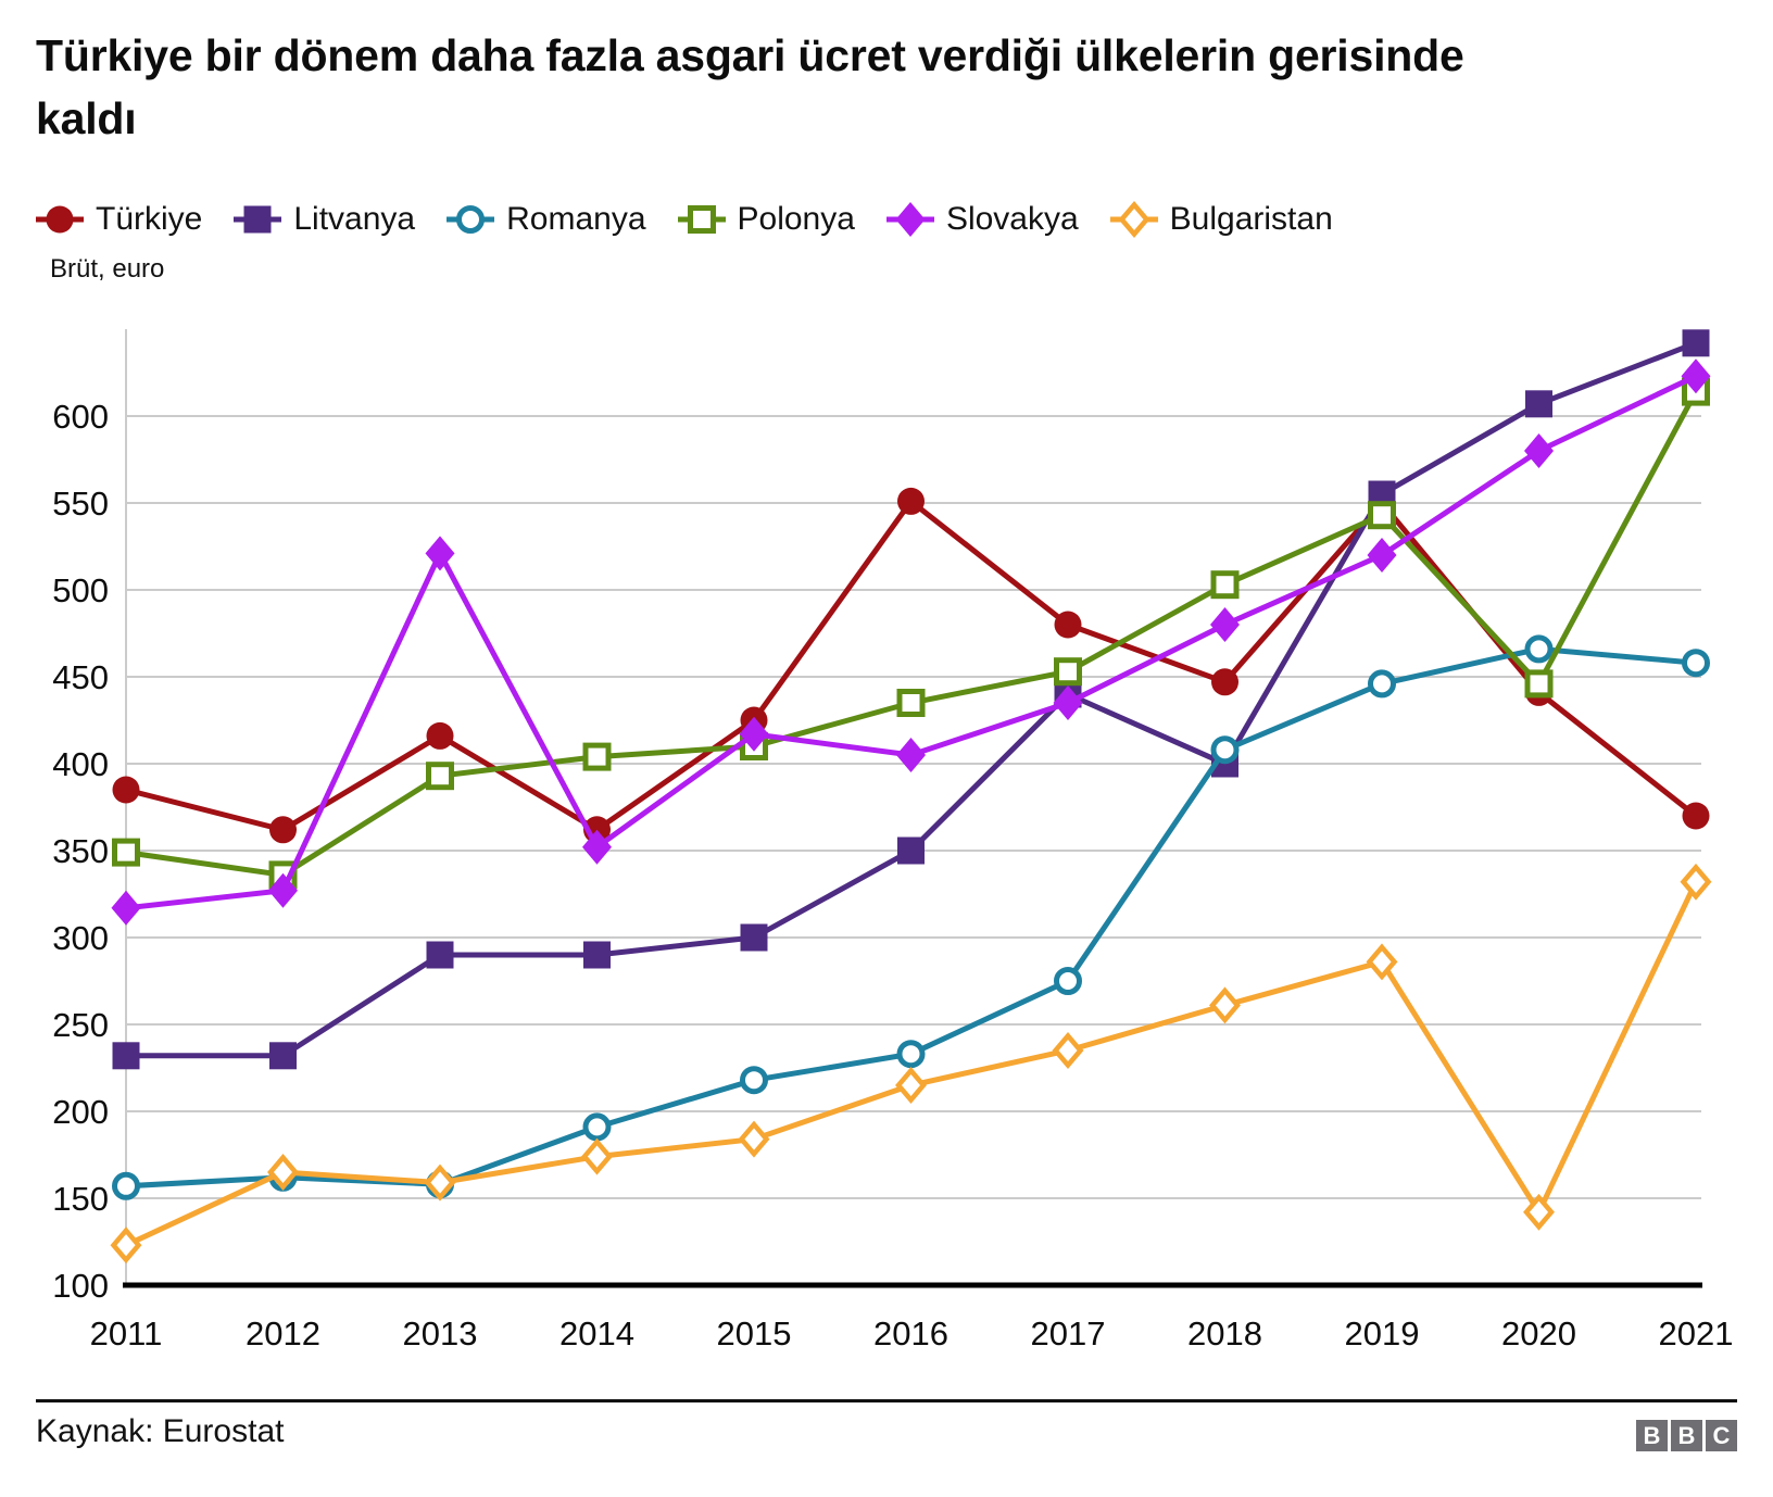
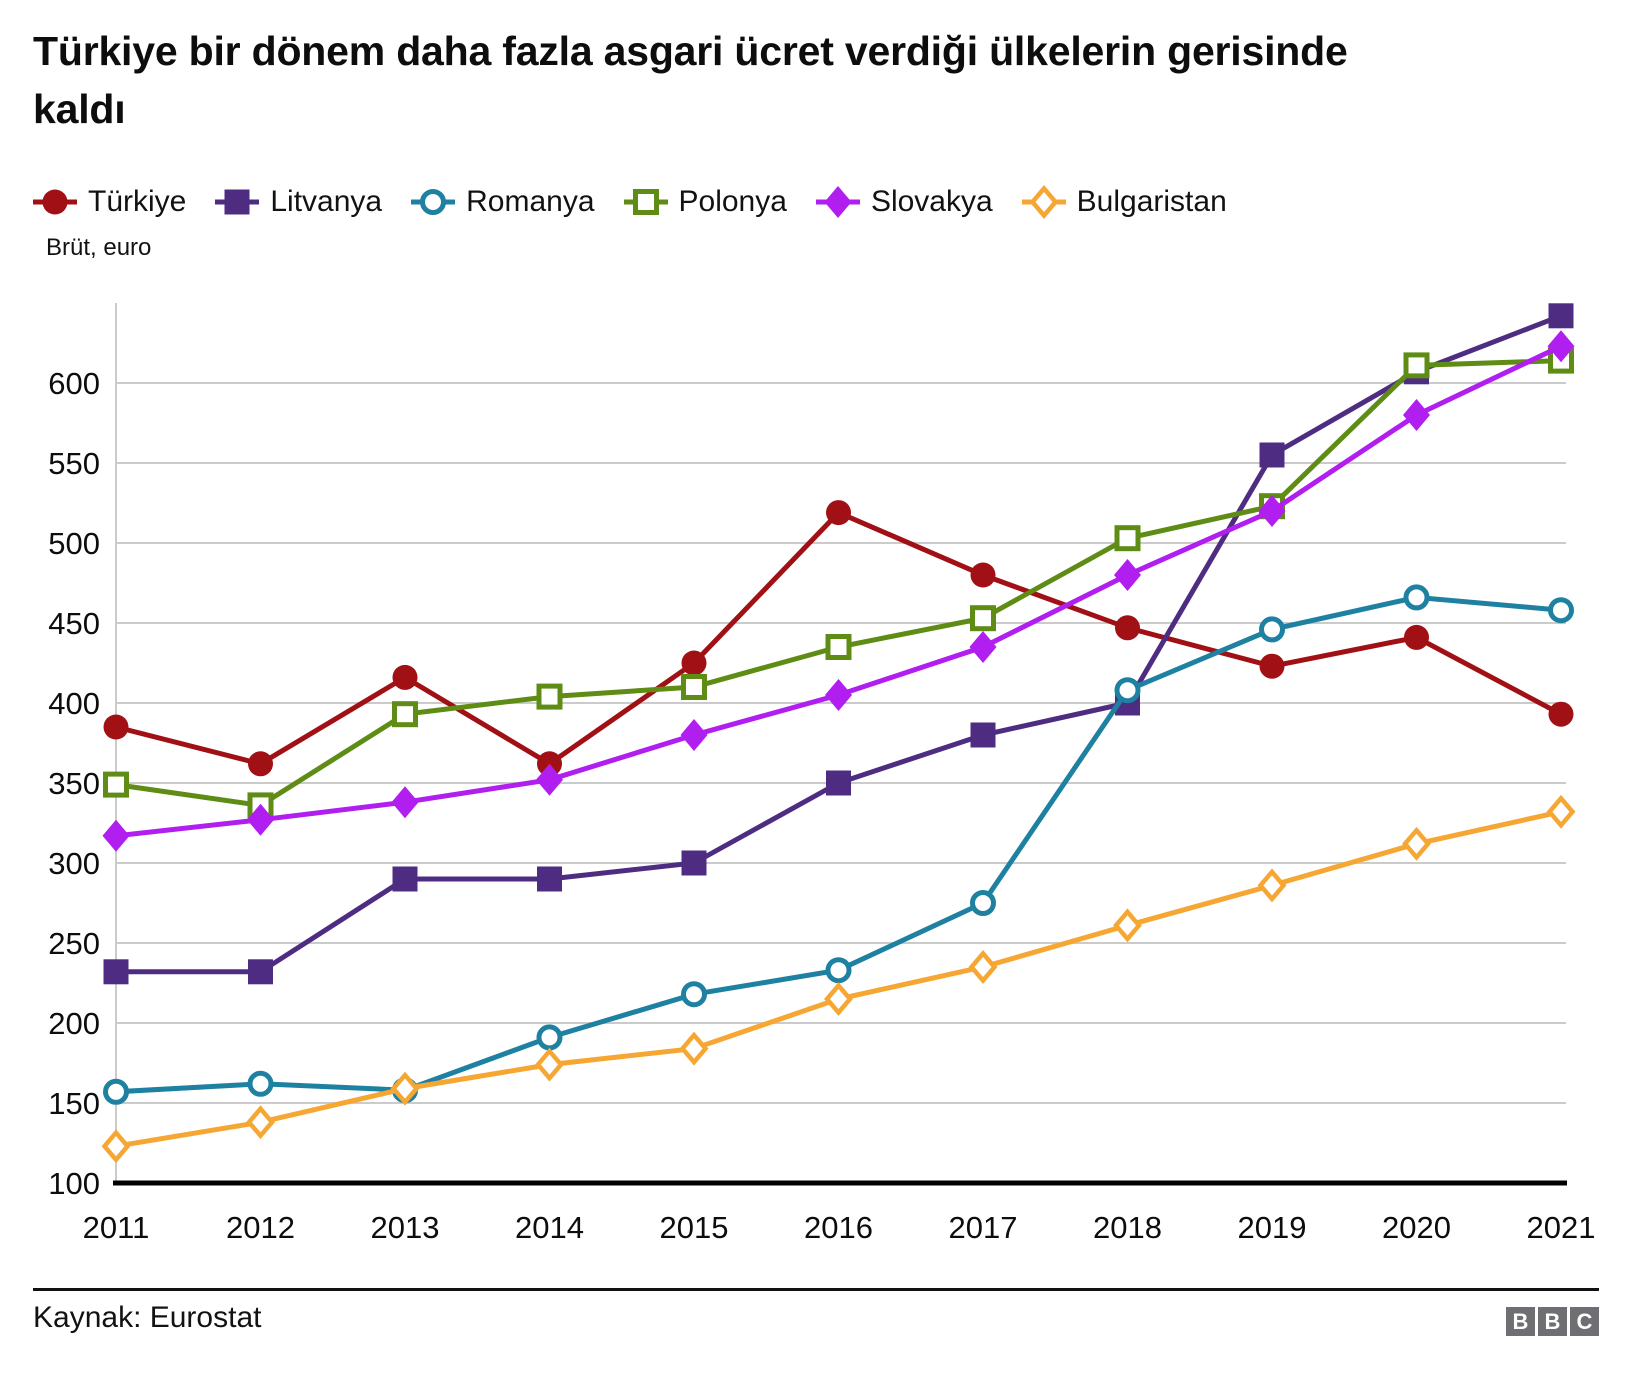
Bulgaristan/2012: 165 -> 138
Slovakya/2013: 521 -> 338
Slovakya/2015: 417 -> 380
Türkiye/2016: 551 -> 519
Litvanya/2017: 440 -> 380
Türkiye/2019: 550 -> 423
Polonya/2019: 543 -> 523
Polonya/2020: 446 -> 611
Bulgaristan/2020: 142 -> 312
Türkiye/2021: 370 -> 393
